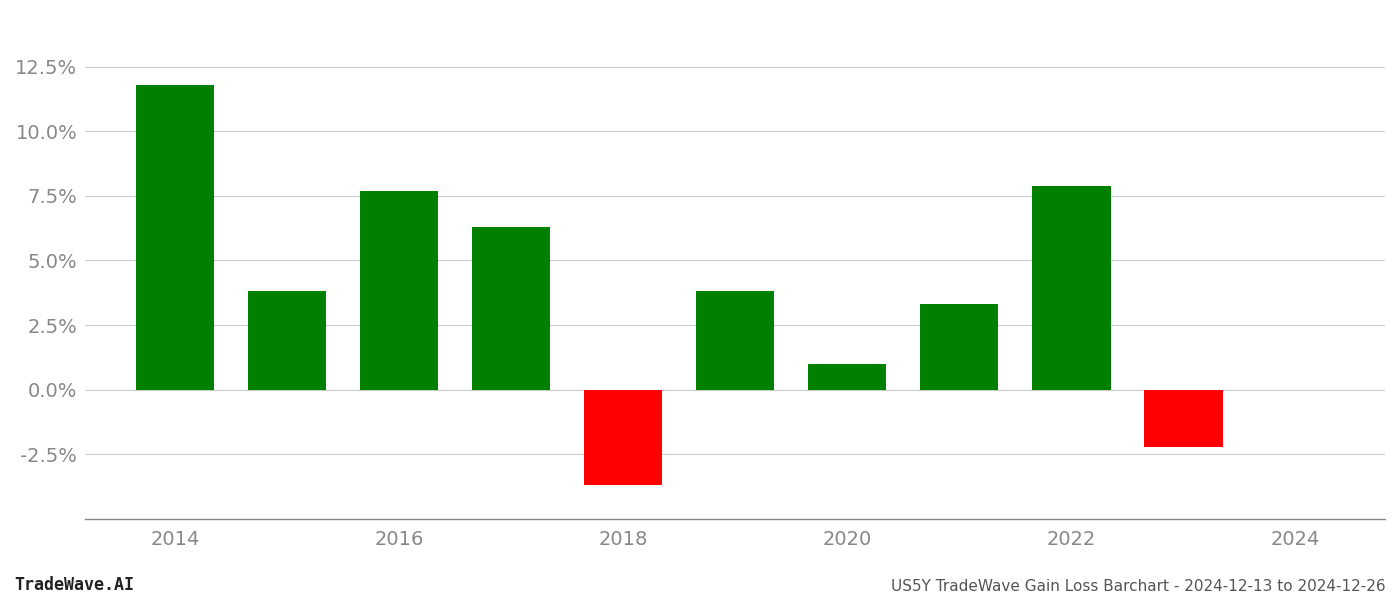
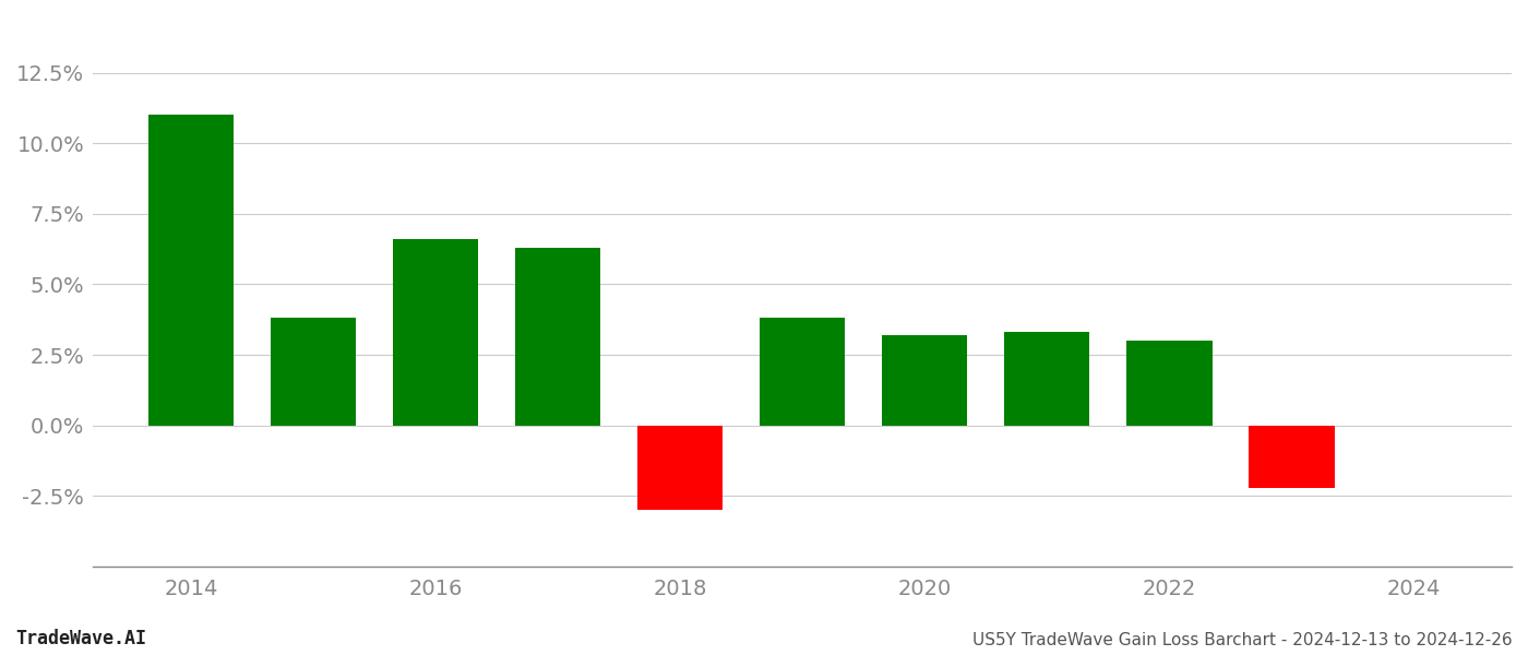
2014: 11.8% -> 11.0%
2016: 7.7% -> 6.6%
2018: -3.7% -> -3.0%
2020: 1.0% -> 3.2%
2022: 7.9% -> 3.0%
